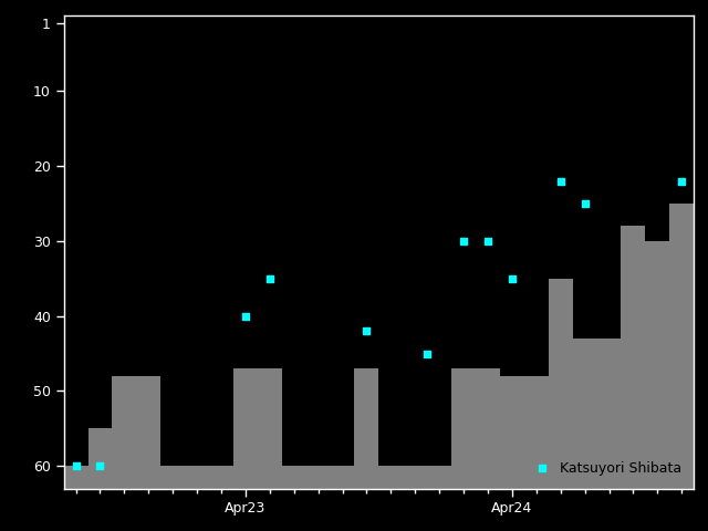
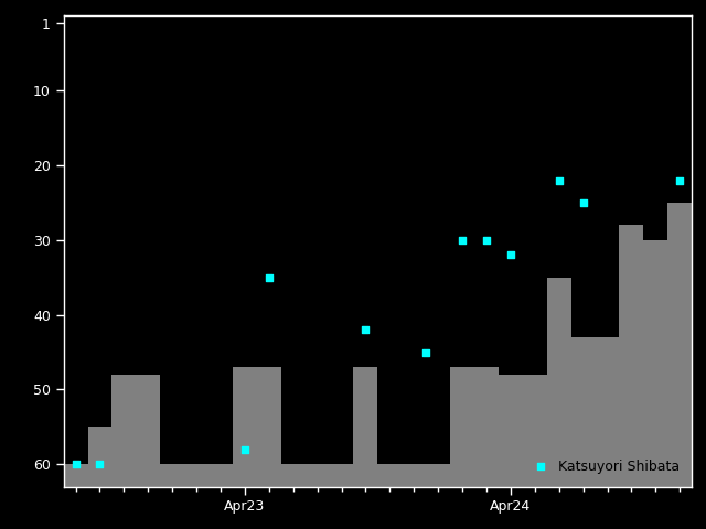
Apr23: 40 -> 58
Apr24: 35 -> 32
